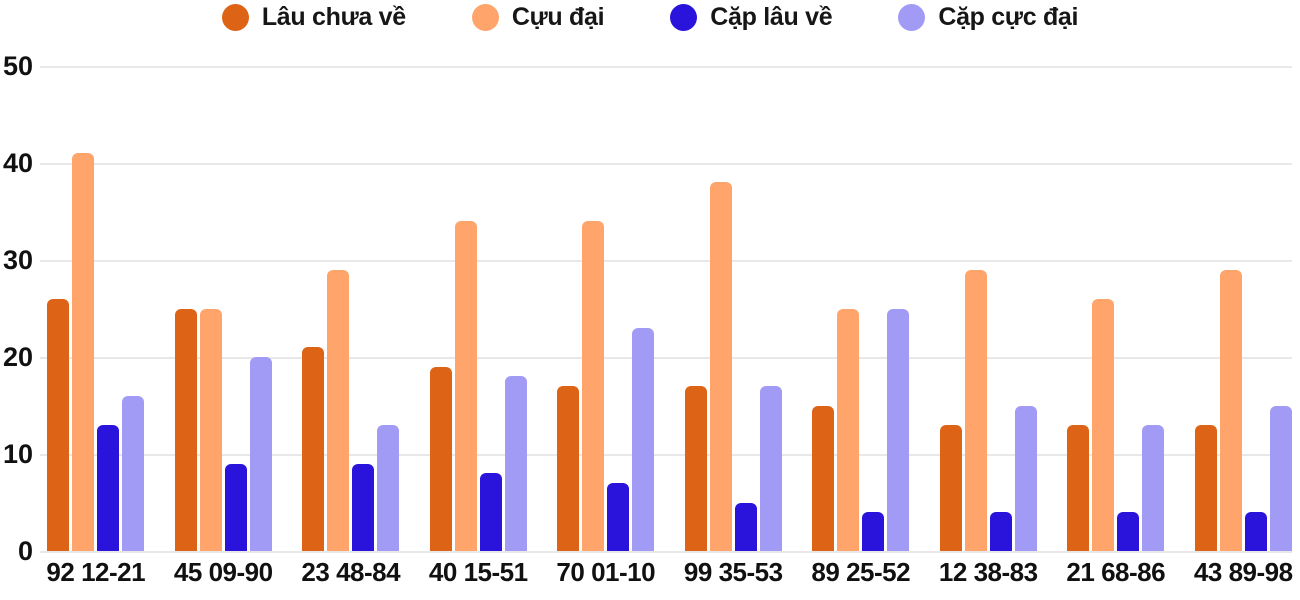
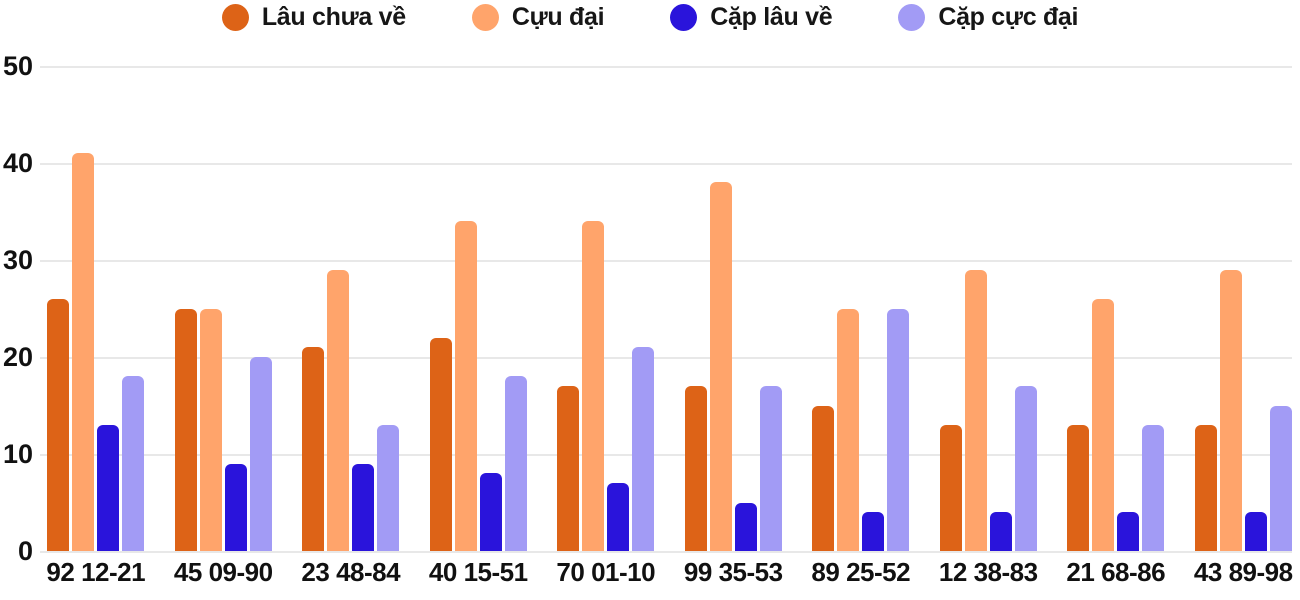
Cặp cực đại/92 12-21: 16 -> 18
Lâu chưa về/40 15-51: 19 -> 22
Cặp cực đại/70 01-10: 23 -> 21
Cặp cực đại/12 38-83: 15 -> 17
